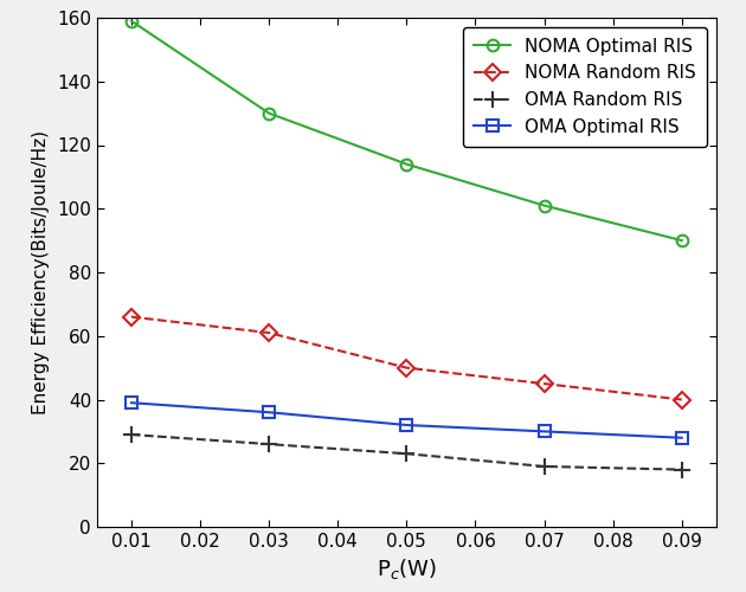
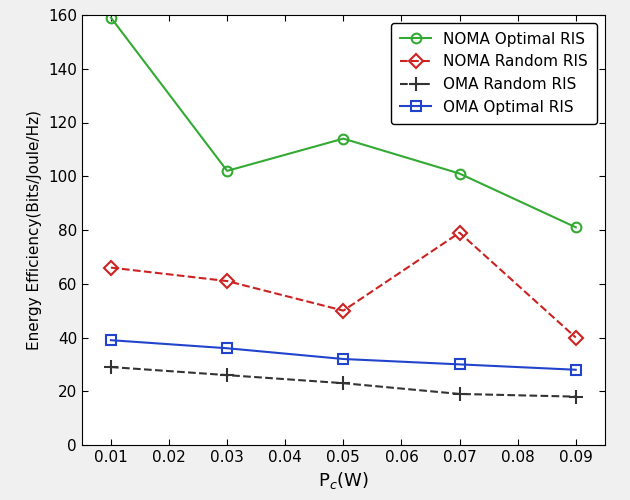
NOMA Optimal RIS/0.03: 130 -> 102
NOMA Random RIS/0.07: 45 -> 79
NOMA Optimal RIS/0.09: 90 -> 81
